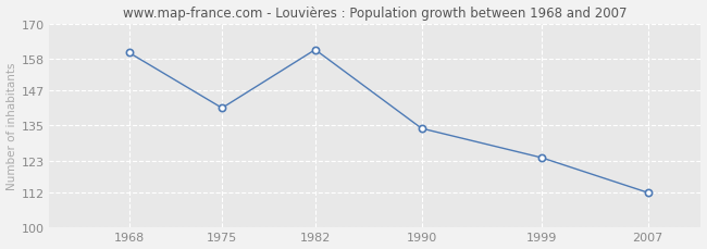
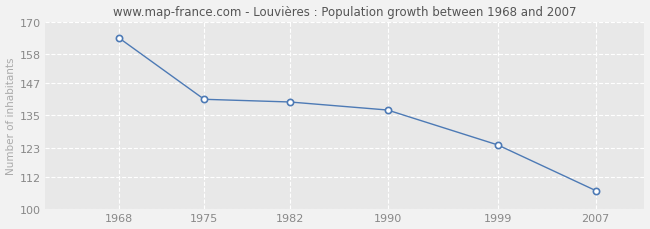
1968: 160 -> 164
1982: 161 -> 140
1990: 134 -> 137
2007: 112 -> 107
